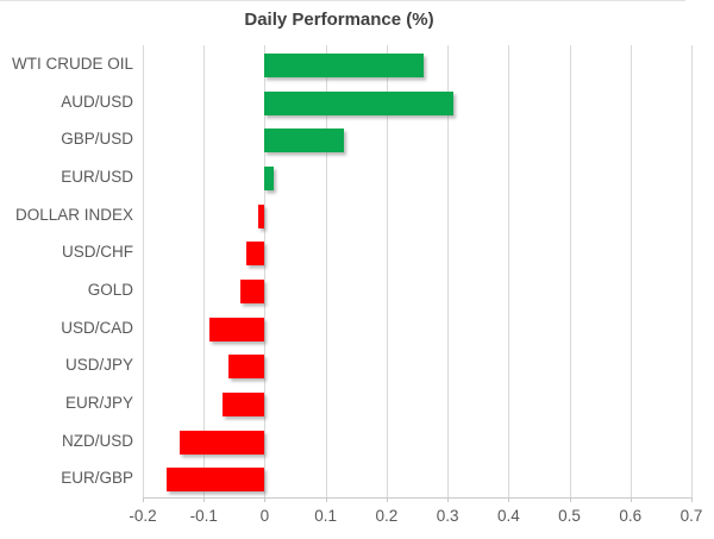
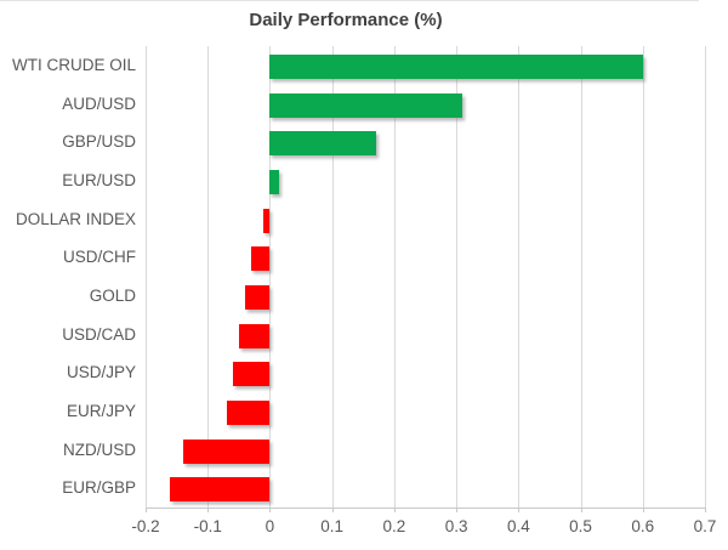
WTI CRUDE OIL: 0.26 -> 0.60
GBP/USD: 0.13 -> 0.17
USD/CAD: -0.09 -> -0.05
